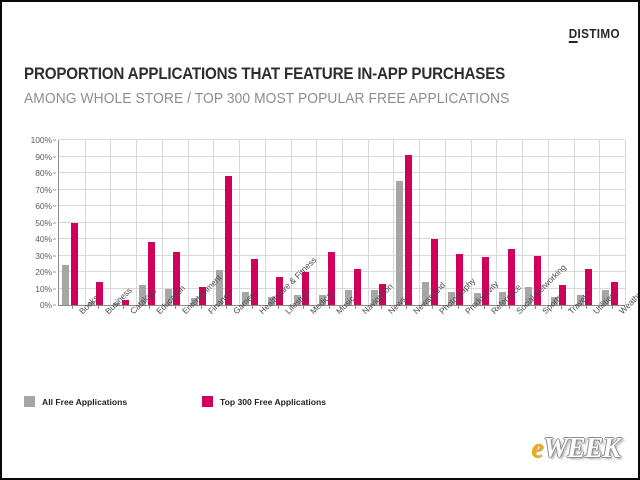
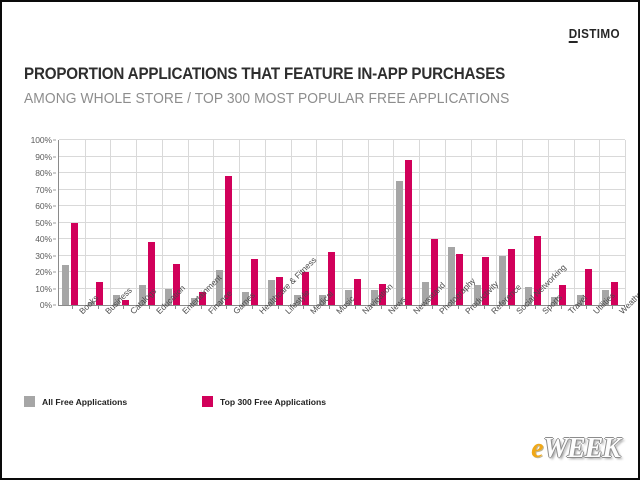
All Free Applications/Catalogs: 1% -> 6%
Top 300 Free Applications/Entertainment: 32% -> 25%
Top 300 Free Applications/Finance: 11% -> 8%
All Free Applications/Lifestyle: 5% -> 15%
Top 300 Free Applications/Navigation: 22% -> 16%
Top 300 Free Applications/Newsstand: 91% -> 88%
All Free Applications/Productivity: 8% -> 35%
All Free Applications/Reference: 7% -> 12%
All Free Applications/Social Networking: 8% -> 30%
Top 300 Free Applications/Sports: 30% -> 42%
